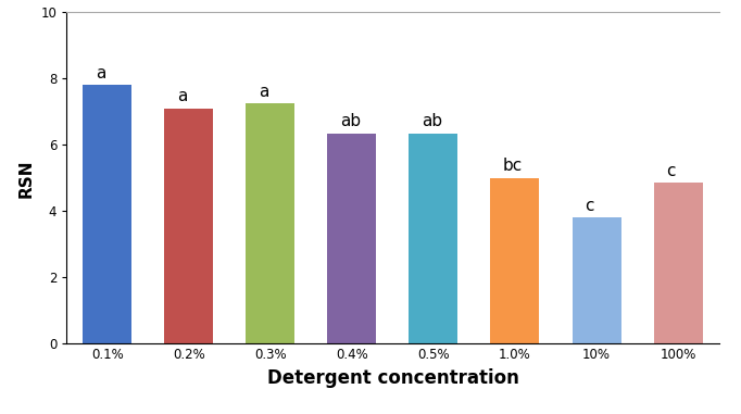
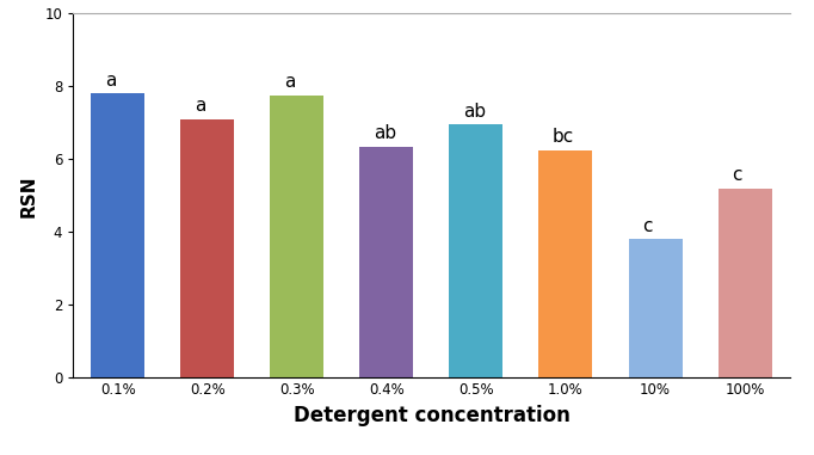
0.3%: 7.25 -> 7.75
0.5%: 6.35 -> 6.95
1.0%: 5.00 -> 6.25
100%: 4.85 -> 5.20
